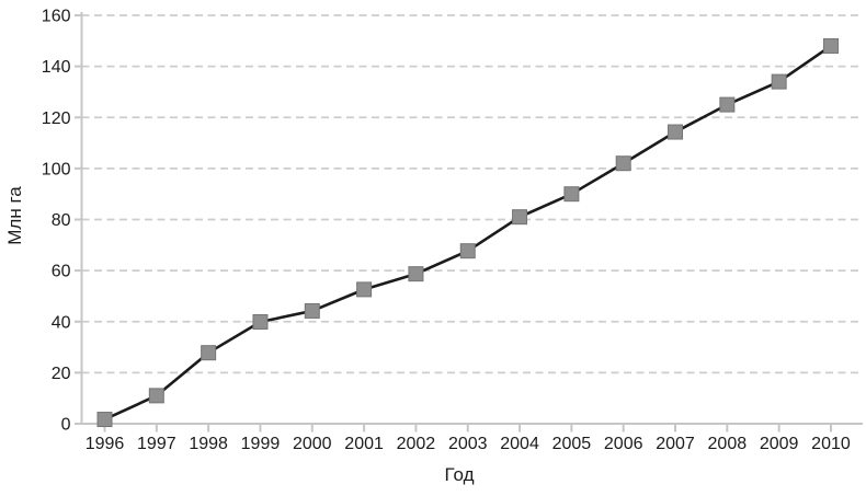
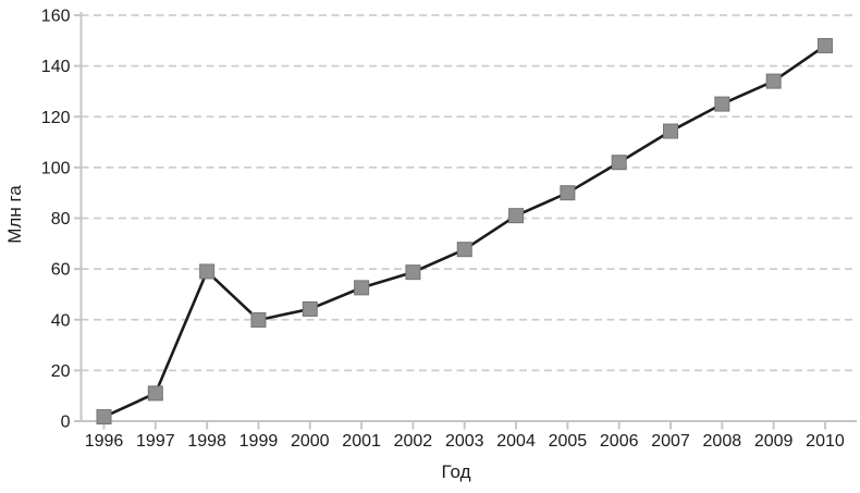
1998: 28 -> 59
